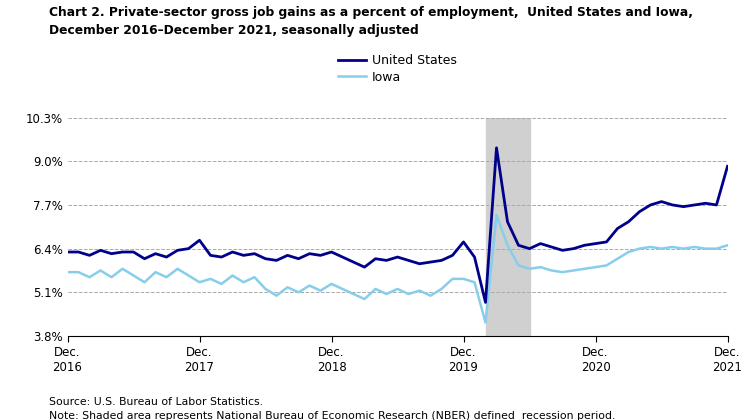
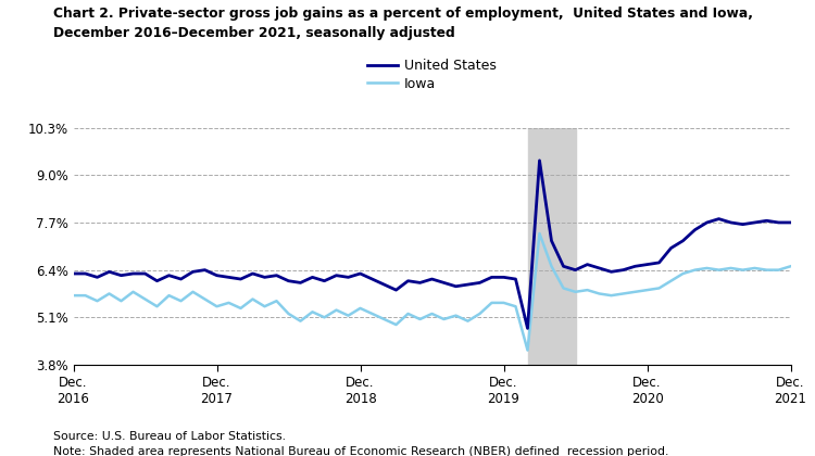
United States/Dec. 2017: 6.65% -> 6.25%
United States/Dec. 2019: 6.60% -> 6.20%
United States/Dec. 2021: 8.85% -> 7.70%
